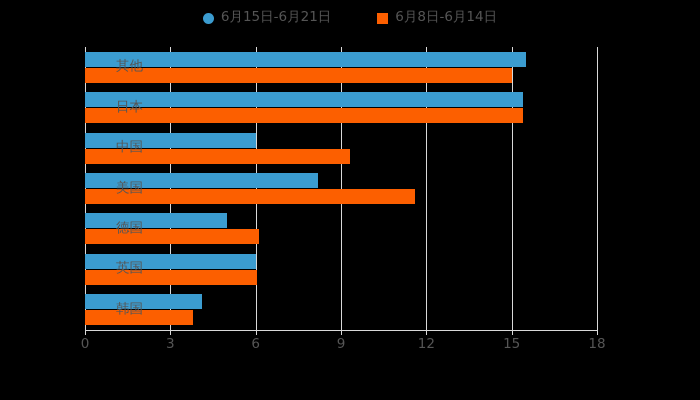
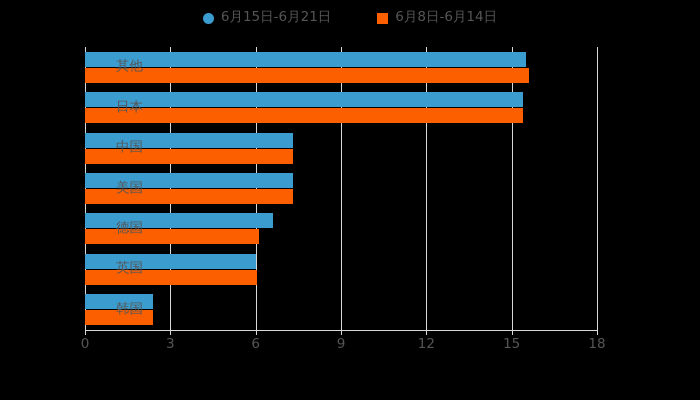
6月8日-6月14日/其他: 15.0 -> 15.6
6月15日-6月21日/中国: 6.0 -> 7.3
6月8日-6月14日/中国: 9.3 -> 7.3
6月15日-6月21日/美国: 8.2 -> 7.3
6月8日-6月14日/美国: 11.6 -> 7.3
6月15日-6月21日/德国: 5.0 -> 6.6
6月15日-6月21日/韩国: 4.1 -> 2.4
6月8日-6月14日/韩国: 3.8 -> 2.4
